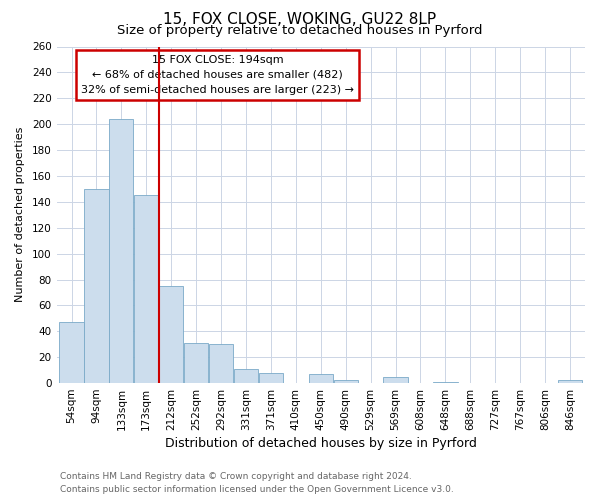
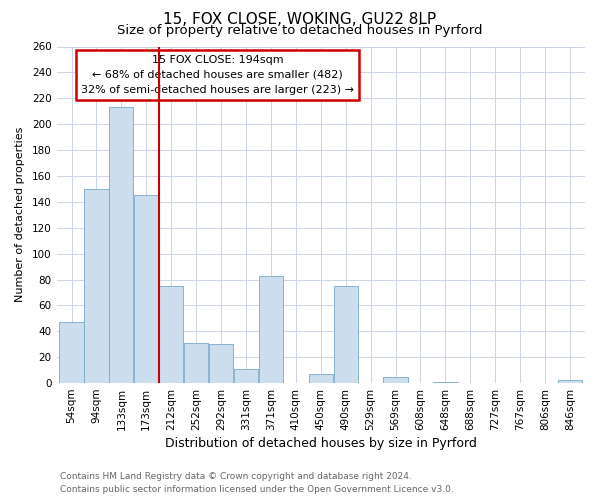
133sqm: 204 -> 213
371sqm: 8 -> 83
490sqm: 2 -> 75
